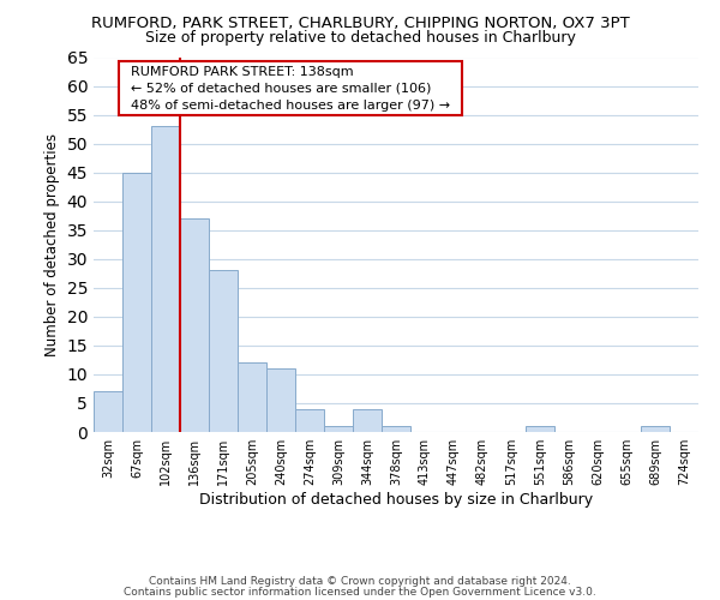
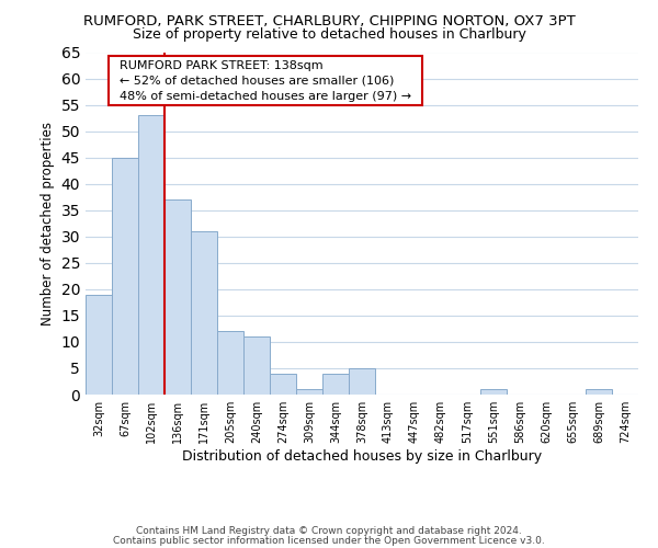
32sqm: 7 -> 19
171sqm: 28 -> 31
378sqm: 1 -> 5
